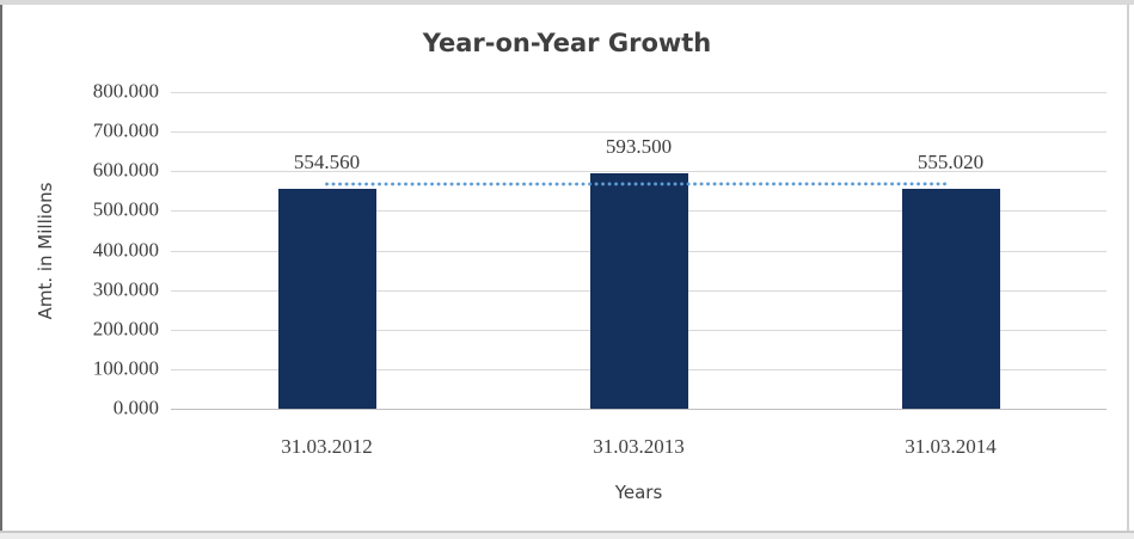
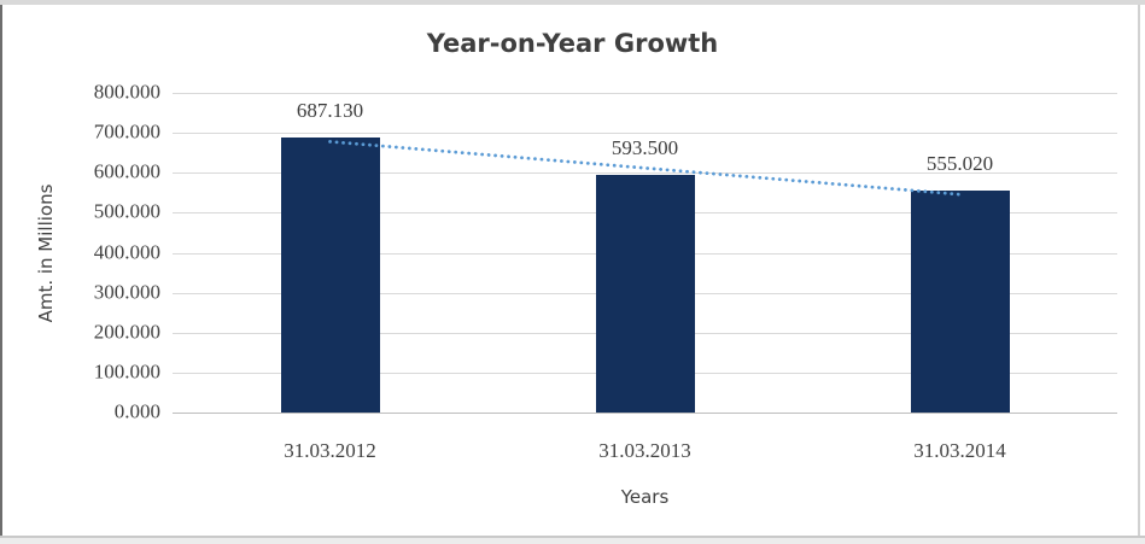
31.03.2012: 554.560 -> 687.130
